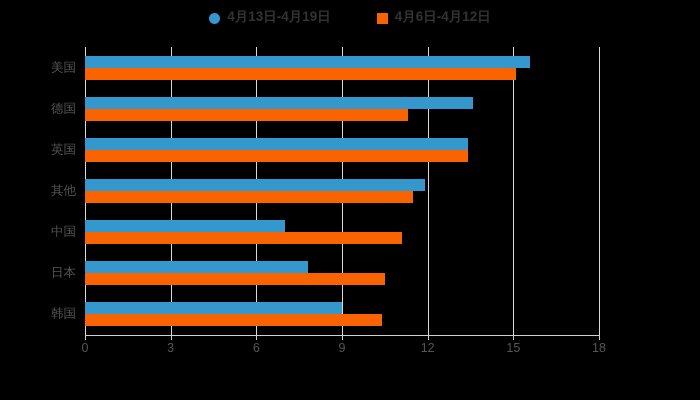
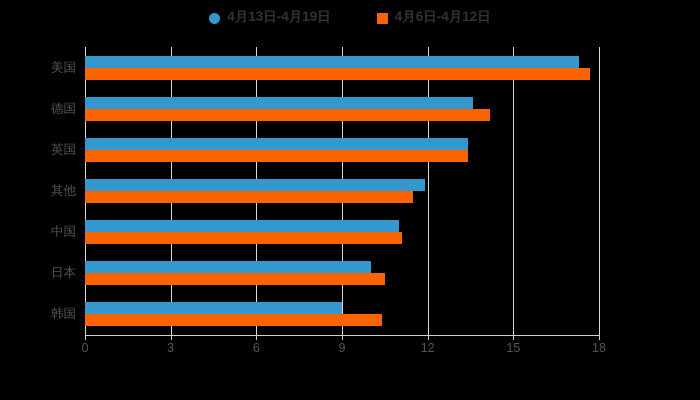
4月13日-4月19日/美国: 15.6 -> 17.3
4月6日-4月12日/美国: 15.1 -> 17.7
4月6日-4月12日/德国: 11.3 -> 14.2
4月13日-4月19日/中国: 7.0 -> 11.0
4月13日-4月19日/日本: 7.8 -> 10.0
